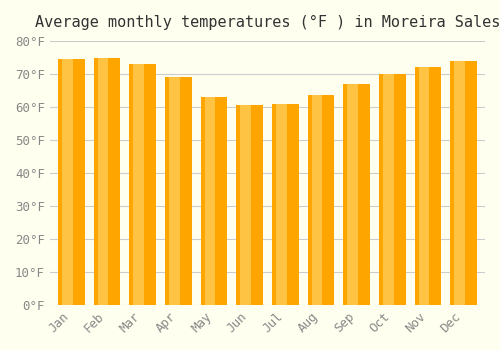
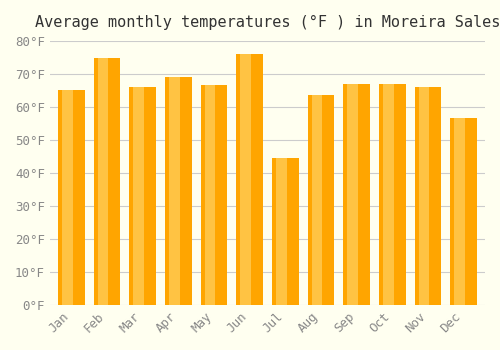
Jan: 74.5°F -> 65.0°F
Mar: 73.0°F -> 66.0°F
May: 63.0°F -> 66.5°F
Jun: 60.5°F -> 76.0°F
Jul: 61.0°F -> 44.5°F
Oct: 70.0°F -> 67.0°F
Nov: 72.0°F -> 66.0°F
Dec: 73.8°F -> 56.5°F
